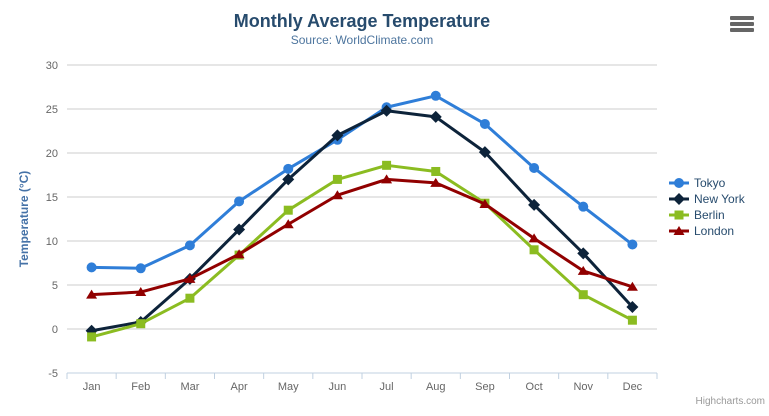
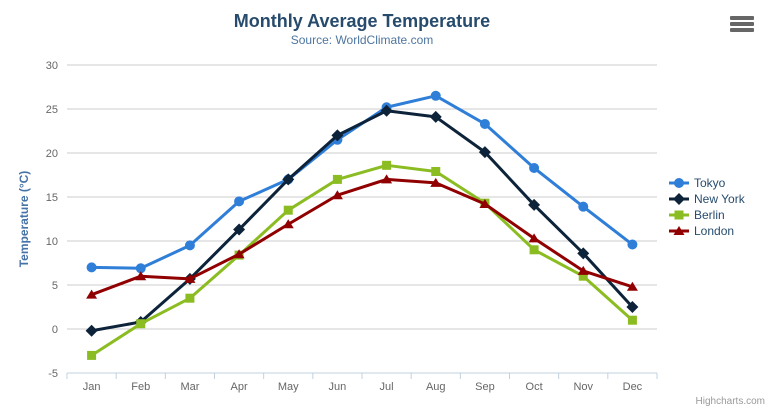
Berlin/Jan: -1 -> -3
London/Feb: 4 -> 6
Tokyo/May: 18 -> 17
Berlin/Nov: 4 -> 6
